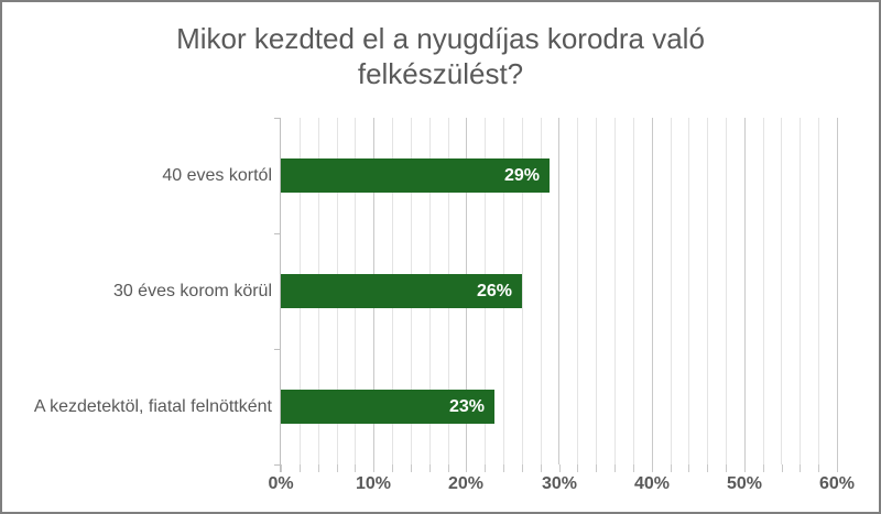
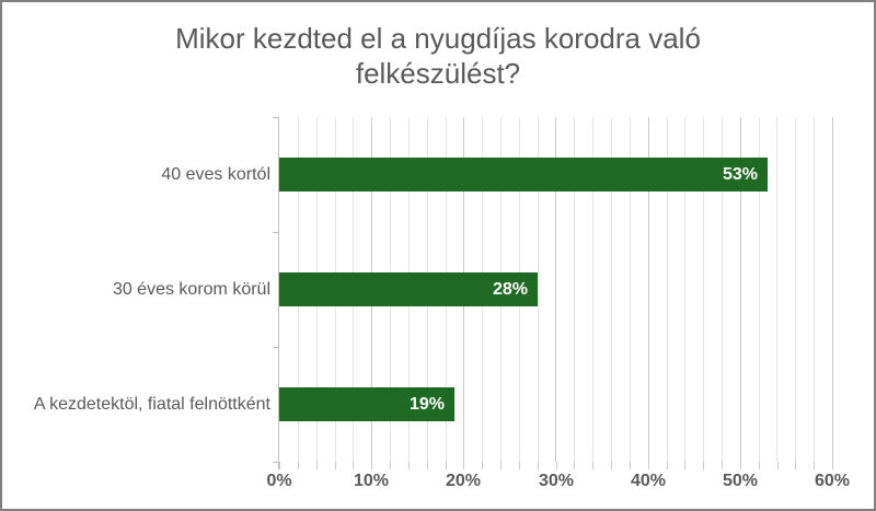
40 eves kortól: 29% -> 53%
30 éves korom körül: 26% -> 28%
A kezdetektöl, fiatal felnöttként: 23% -> 19%
